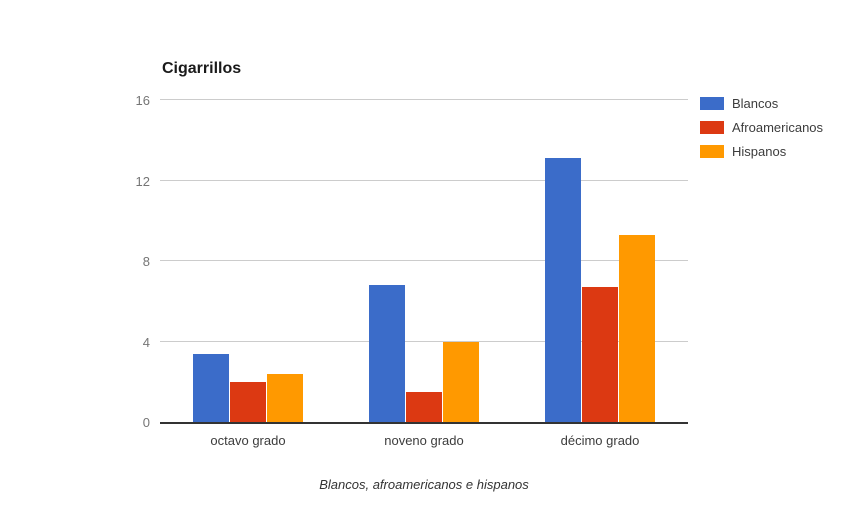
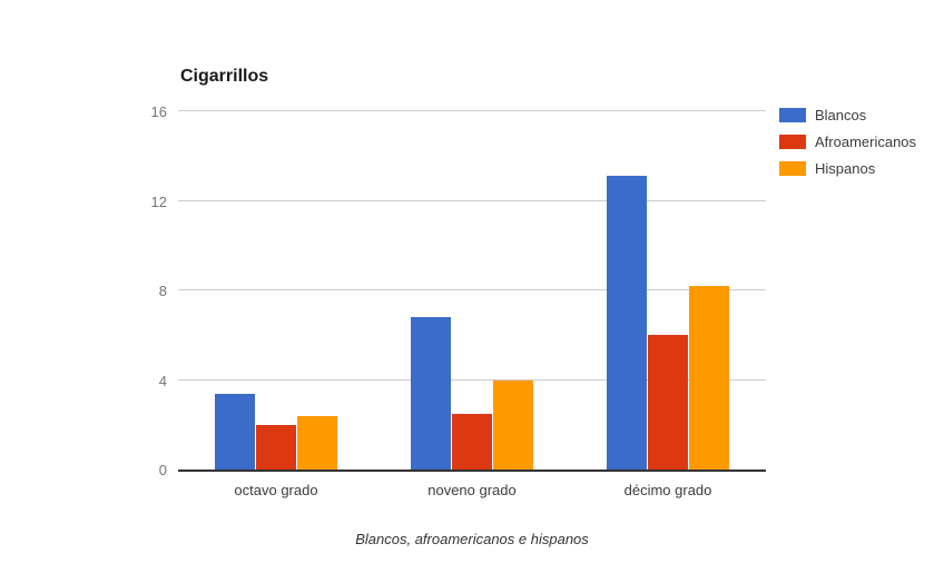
Afroamericanos/noveno grado: 1.5 -> 2.5
Afroamericanos/décimo grado: 6.7 -> 6.0
Hispanos/décimo grado: 9.3 -> 8.2
